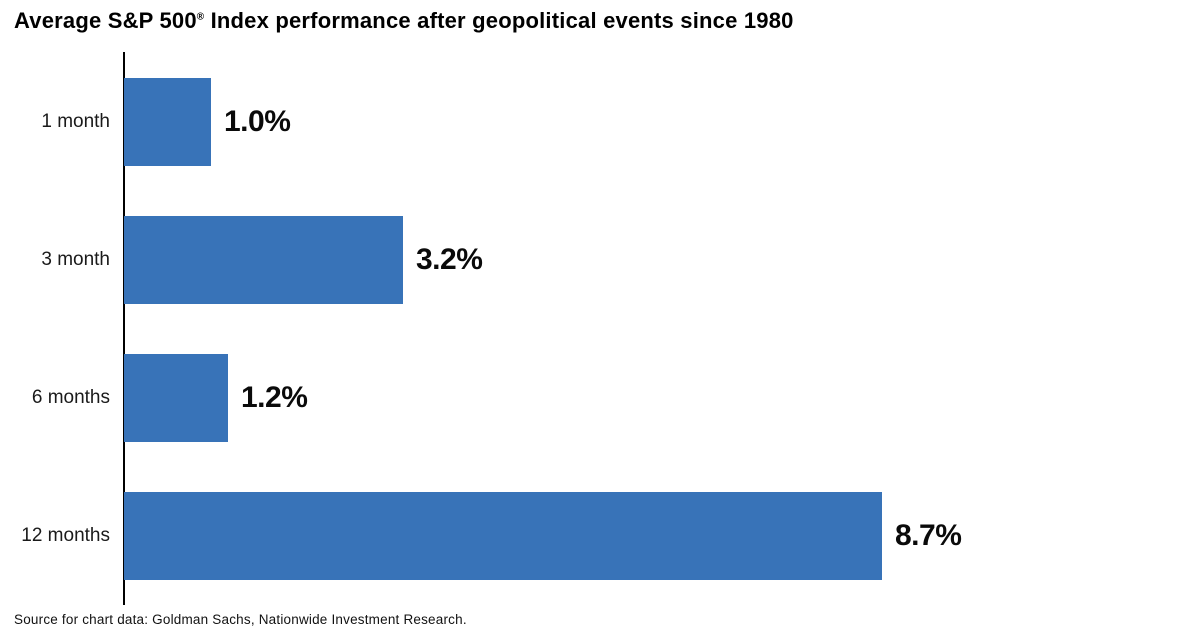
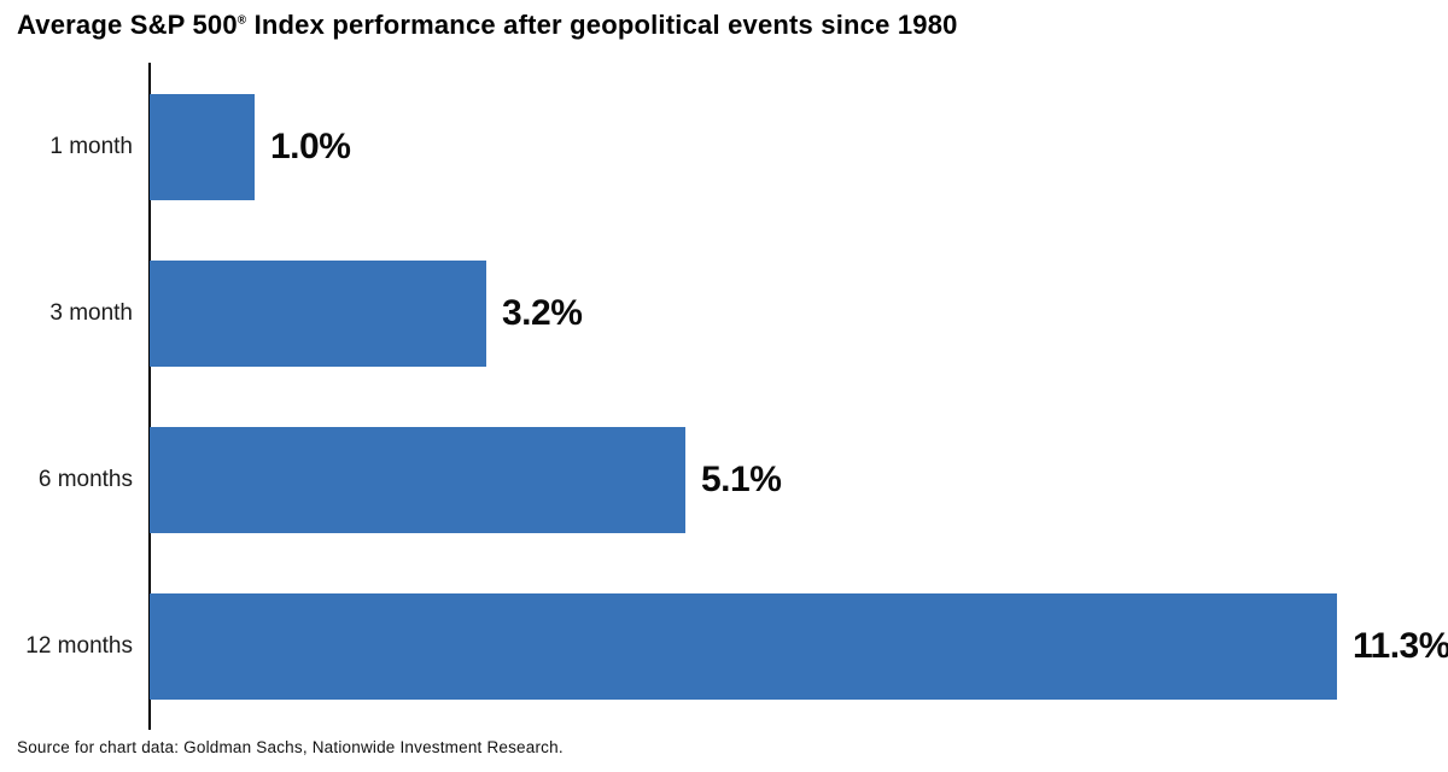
6 months: 1.2% -> 5.1%
12 months: 8.7% -> 11.3%
